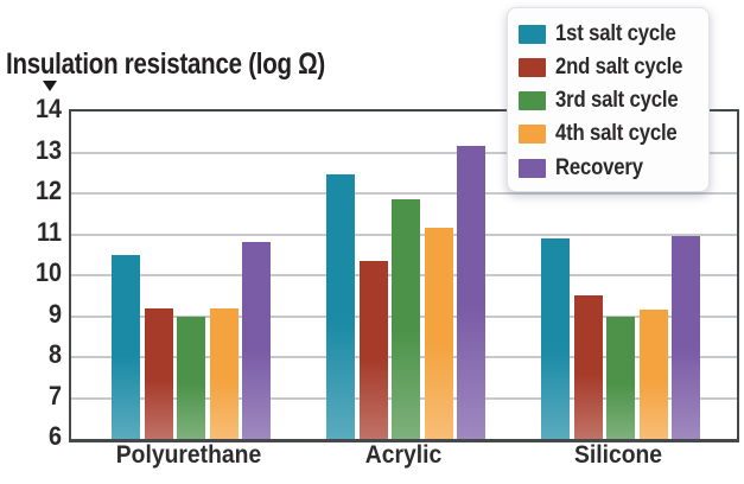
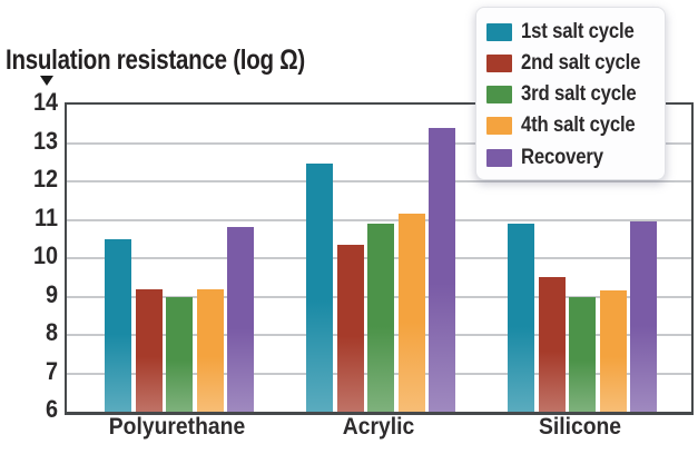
3rd salt cycle/Acrylic: 11.8 -> 10.9
Recovery/Acrylic: 13.2 -> 13.4
